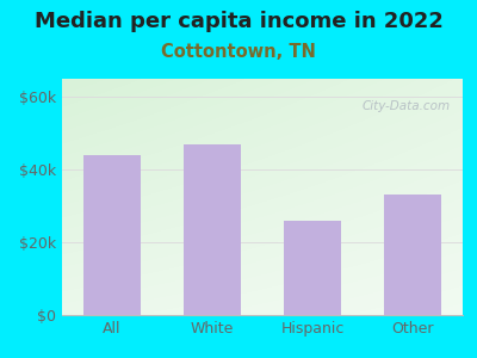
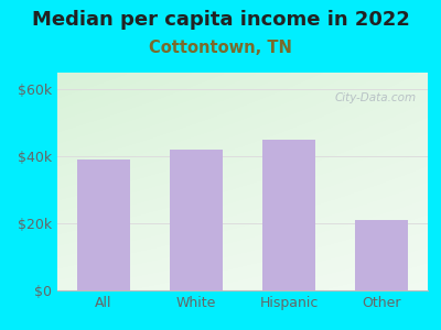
All: $44k -> $39k
White: $47k -> $42k
Hispanic: $26k -> $45k
Other: $33k -> $21k
